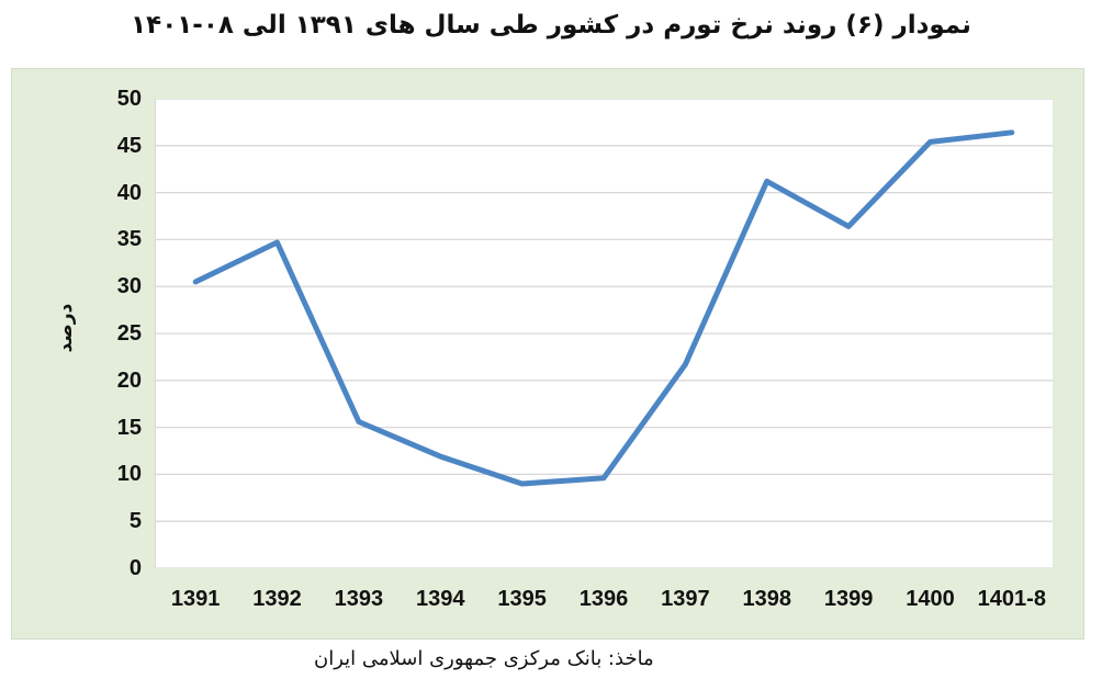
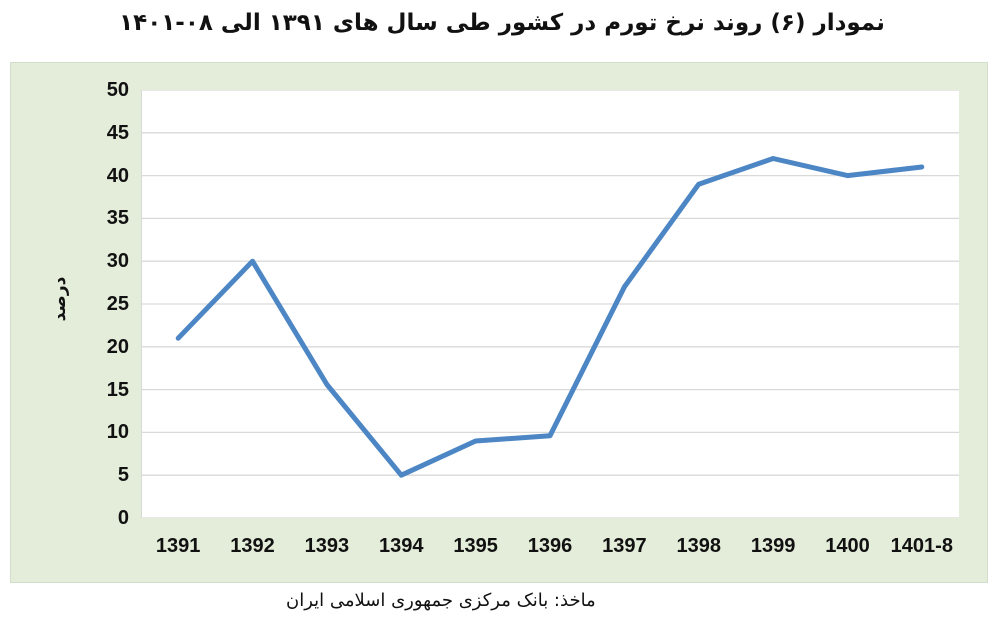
1391: 30 -> 21
1392: 35 -> 30
1394: 12 -> 5
1397: 22 -> 27
1398: 41 -> 39
1399: 36 -> 42
1400: 45 -> 40
1401-8: 46 -> 41
